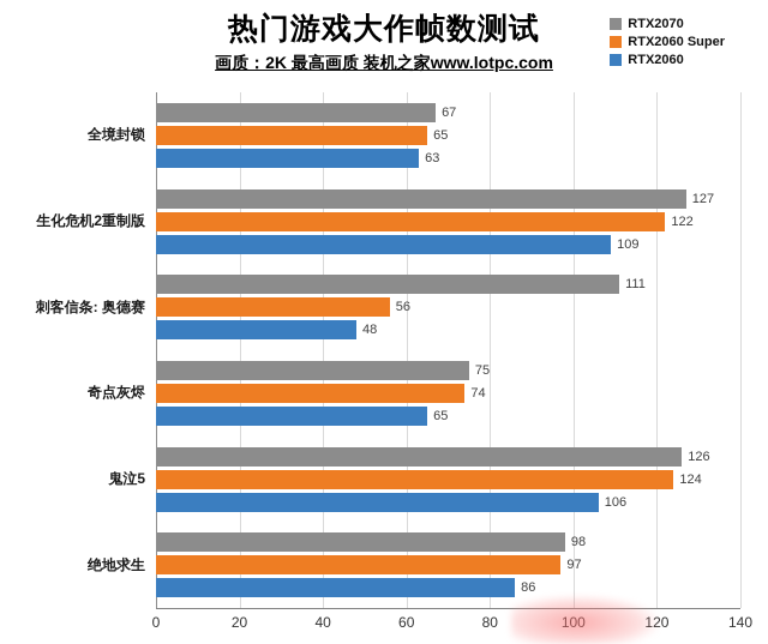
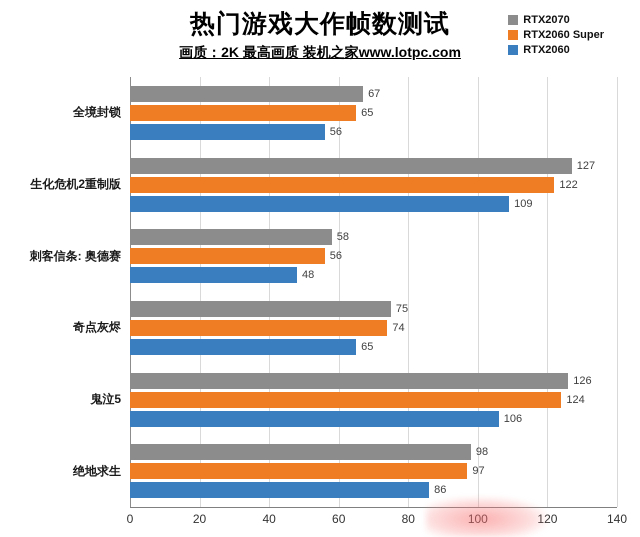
RTX2060/全境封锁: 63 -> 56
RTX2070/刺客信条: 奥德赛: 111 -> 58
